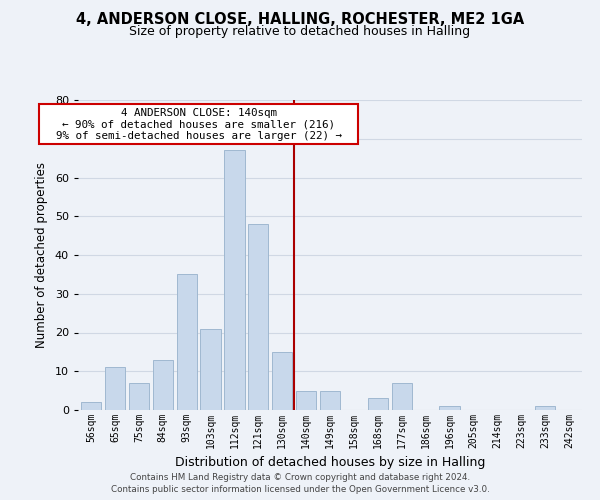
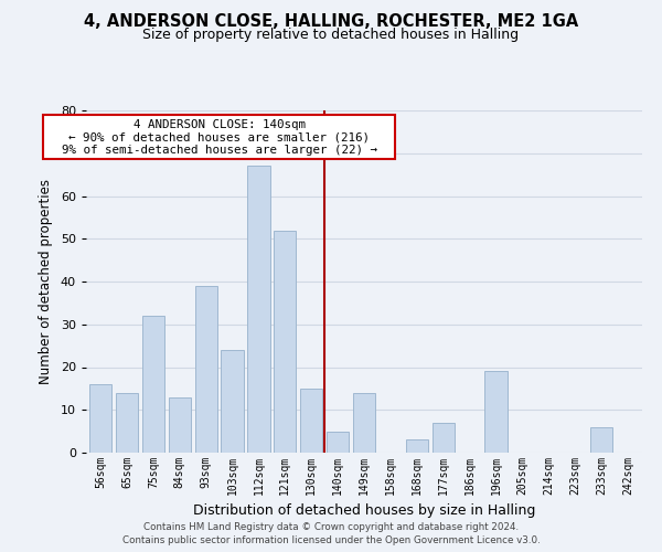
56sqm: 2 -> 16
65sqm: 11 -> 14
75sqm: 7 -> 32
93sqm: 35 -> 39
103sqm: 21 -> 24
121sqm: 48 -> 52
149sqm: 5 -> 14
196sqm: 1 -> 19
233sqm: 1 -> 6
